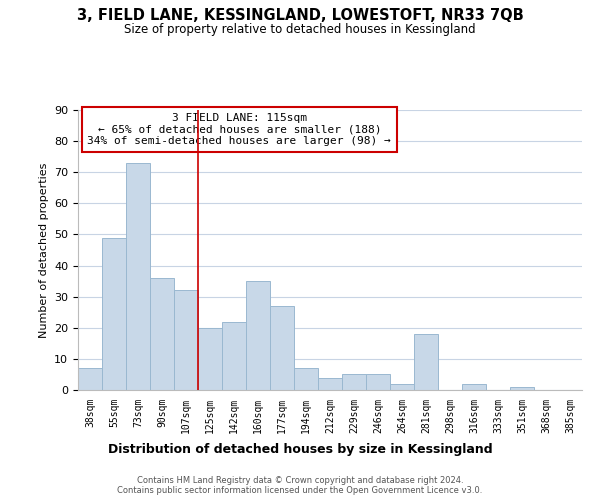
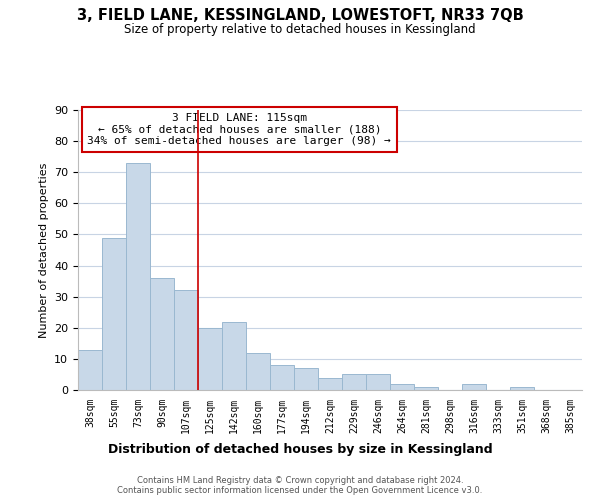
38sqm: 7 -> 13
160sqm: 35 -> 12
177sqm: 27 -> 8
281sqm: 18 -> 1
